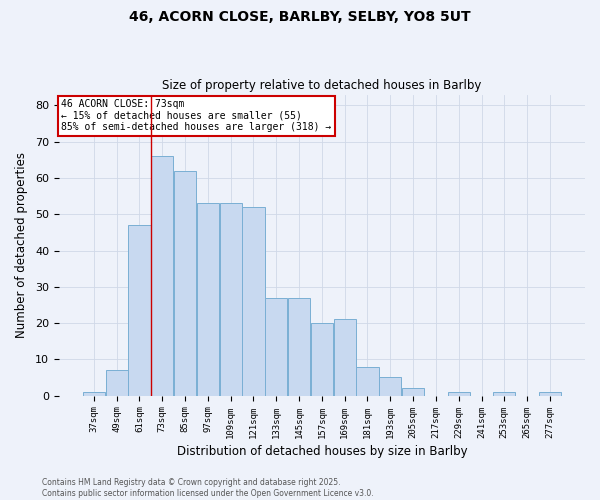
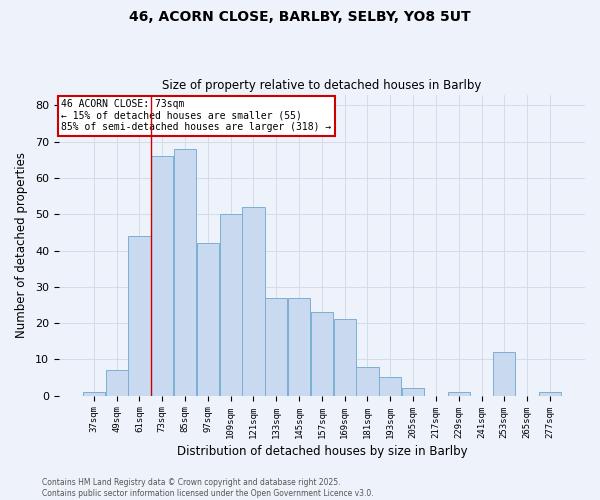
61sqm: 47 -> 44
85sqm: 62 -> 68
97sqm: 53 -> 42
109sqm: 53 -> 50
157sqm: 20 -> 23
253sqm: 1 -> 12
